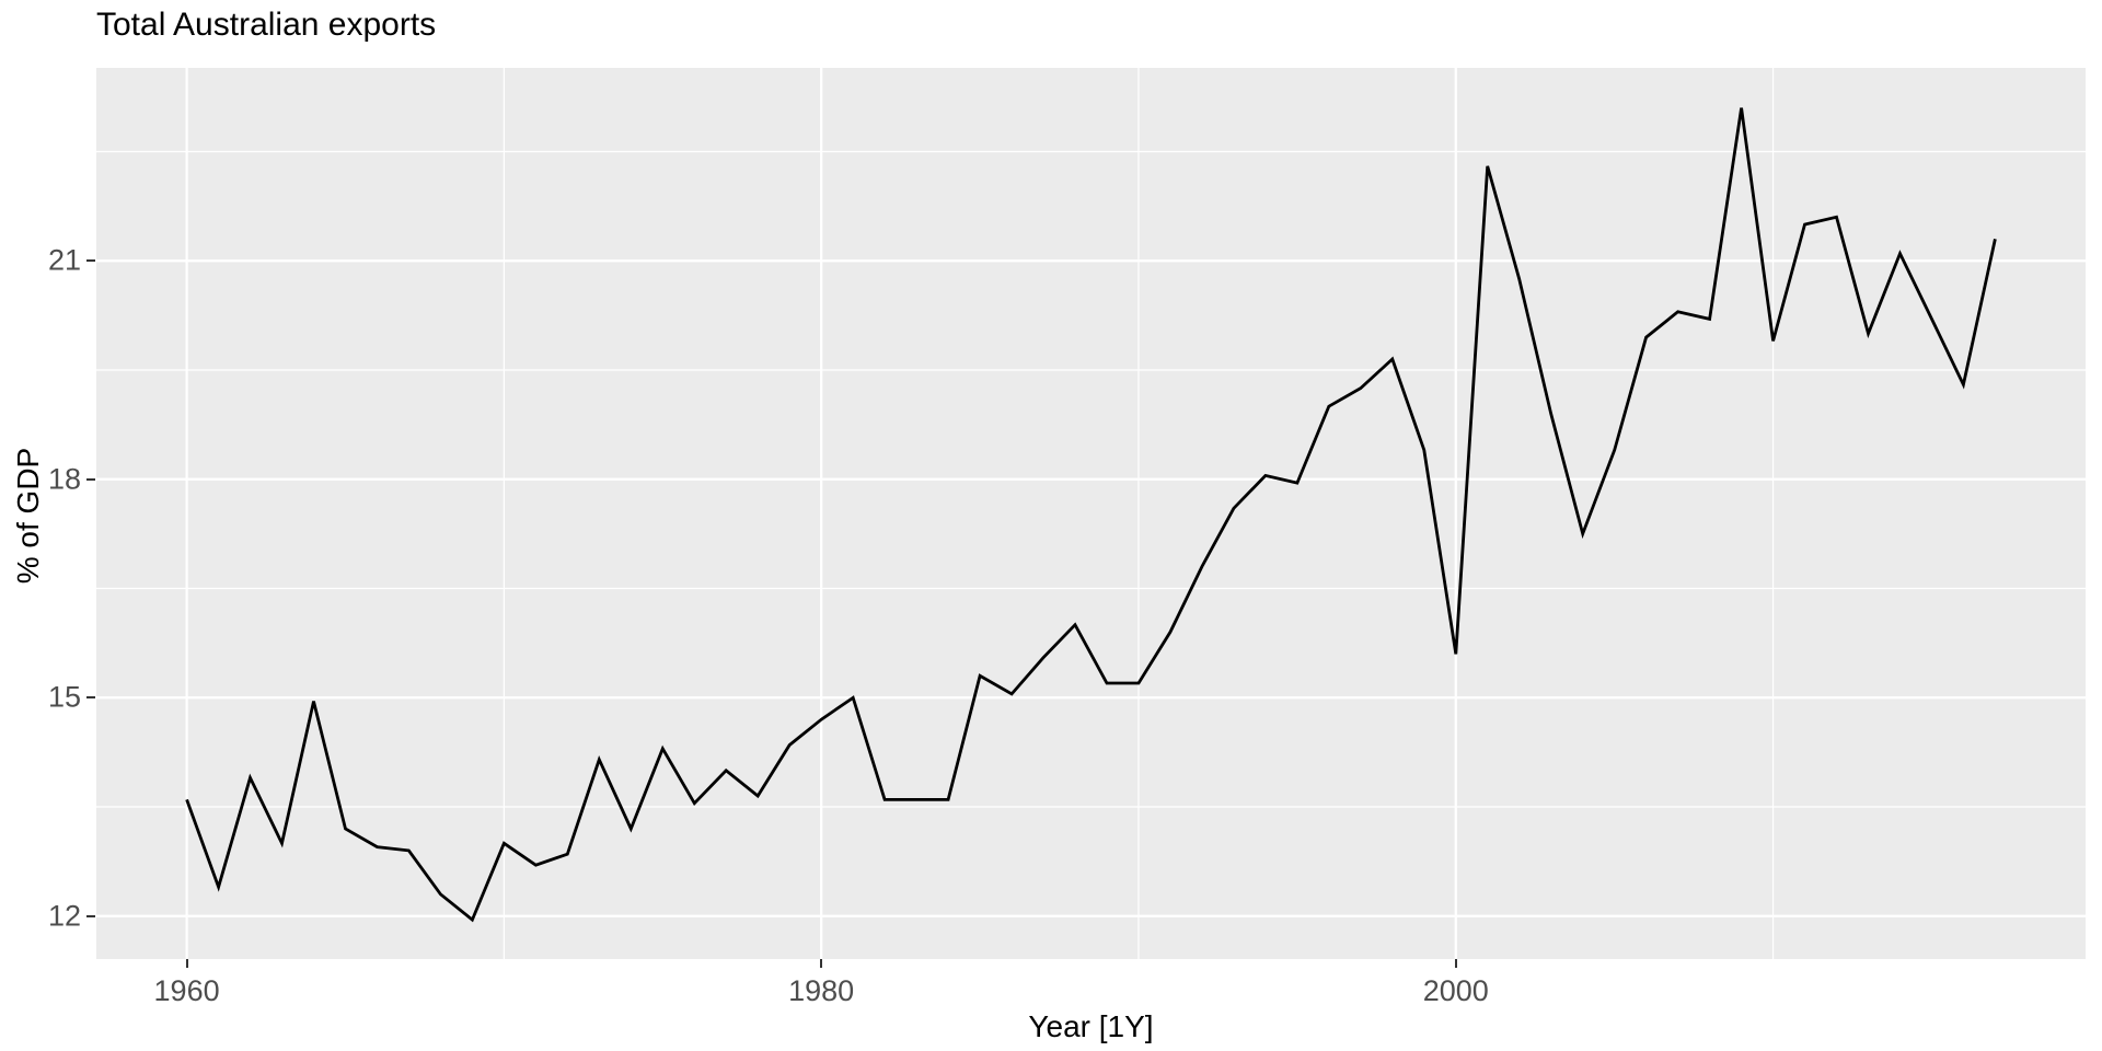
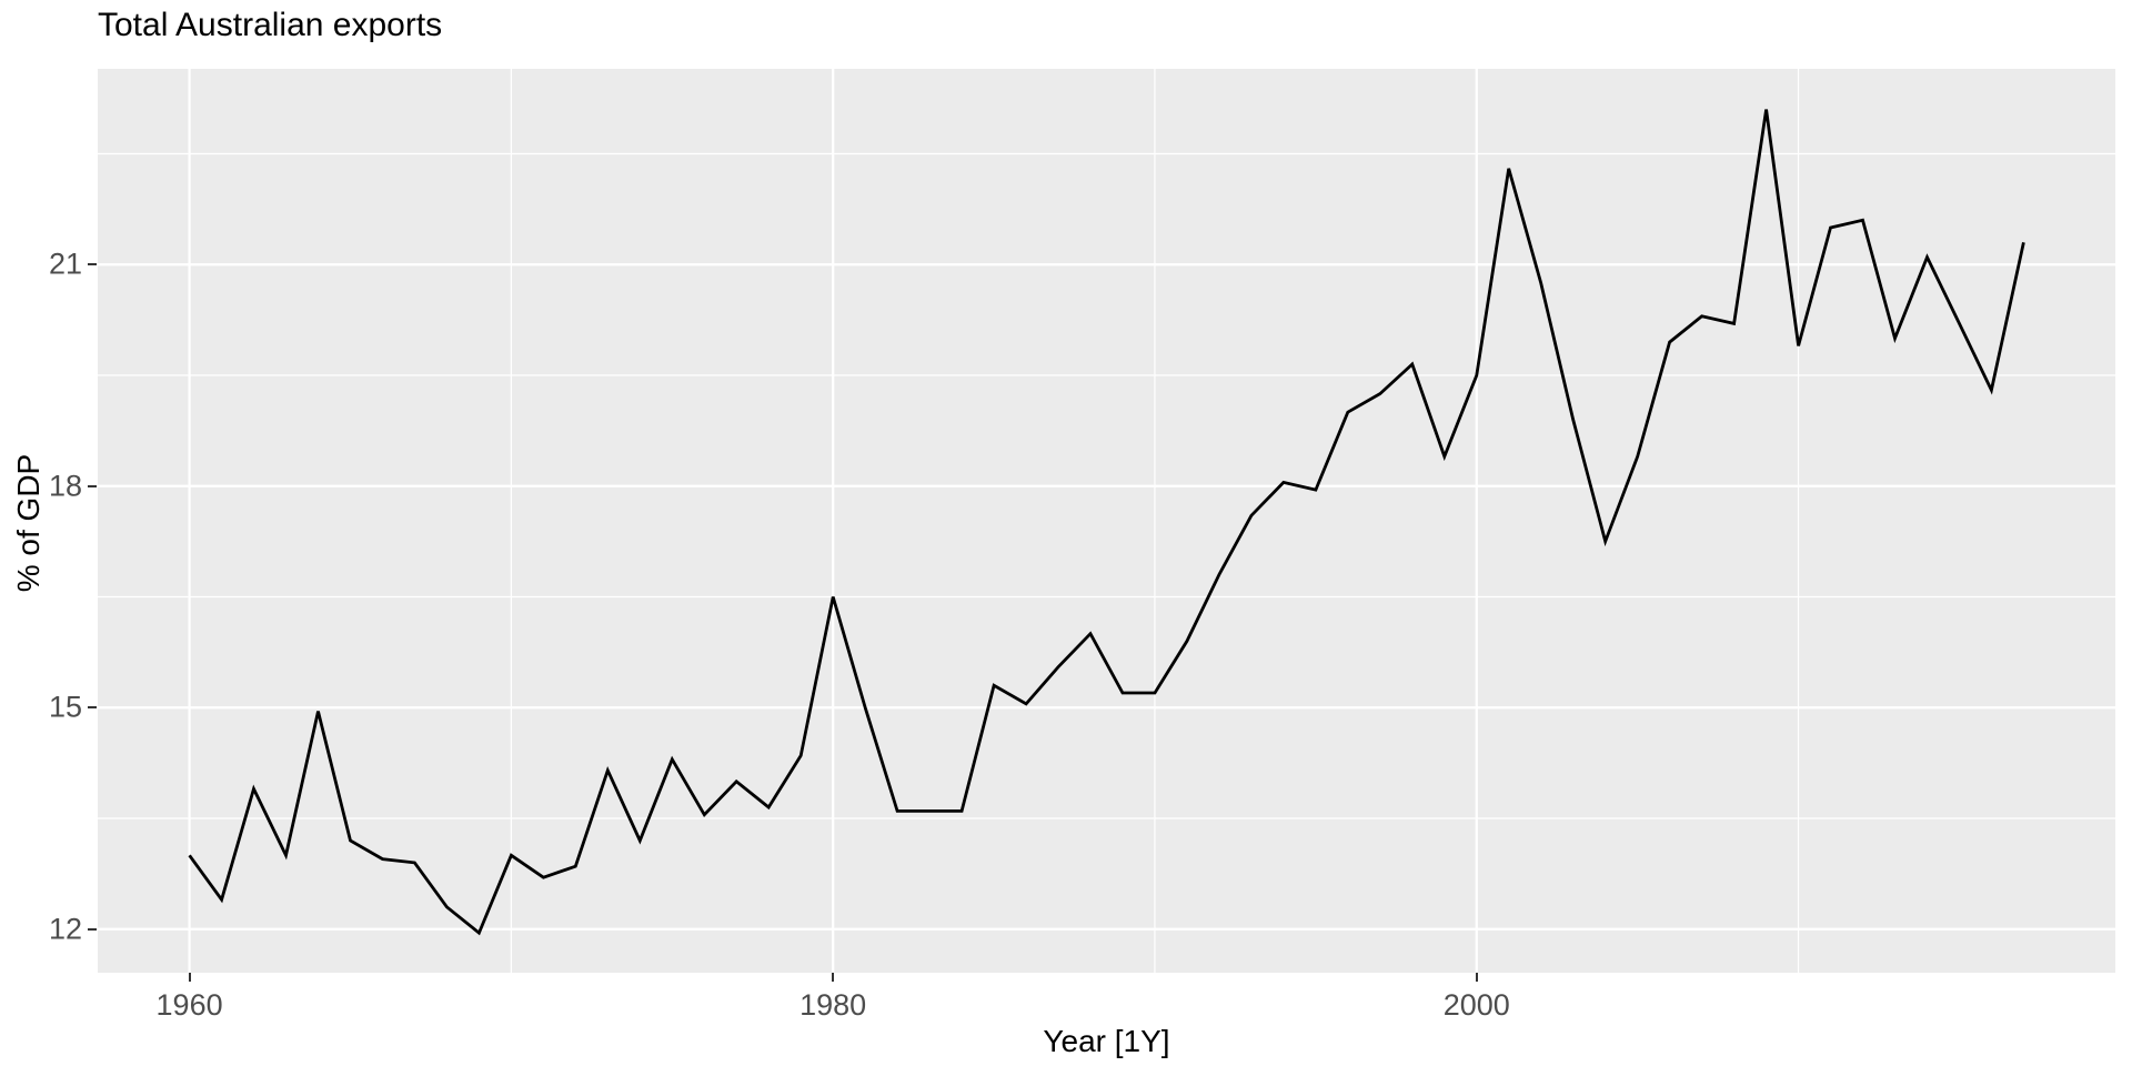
1960: 13.6 -> 13.0
1980: 14.7 -> 16.5
2000: 15.6 -> 19.5
